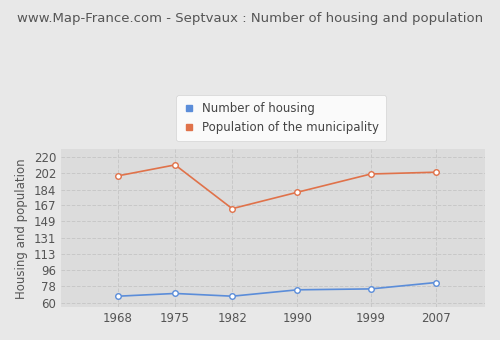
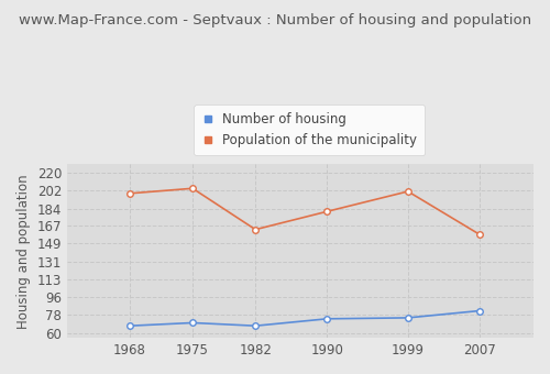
Population of the municipality/1975: 211 -> 204
Population of the municipality/2007: 203 -> 158
